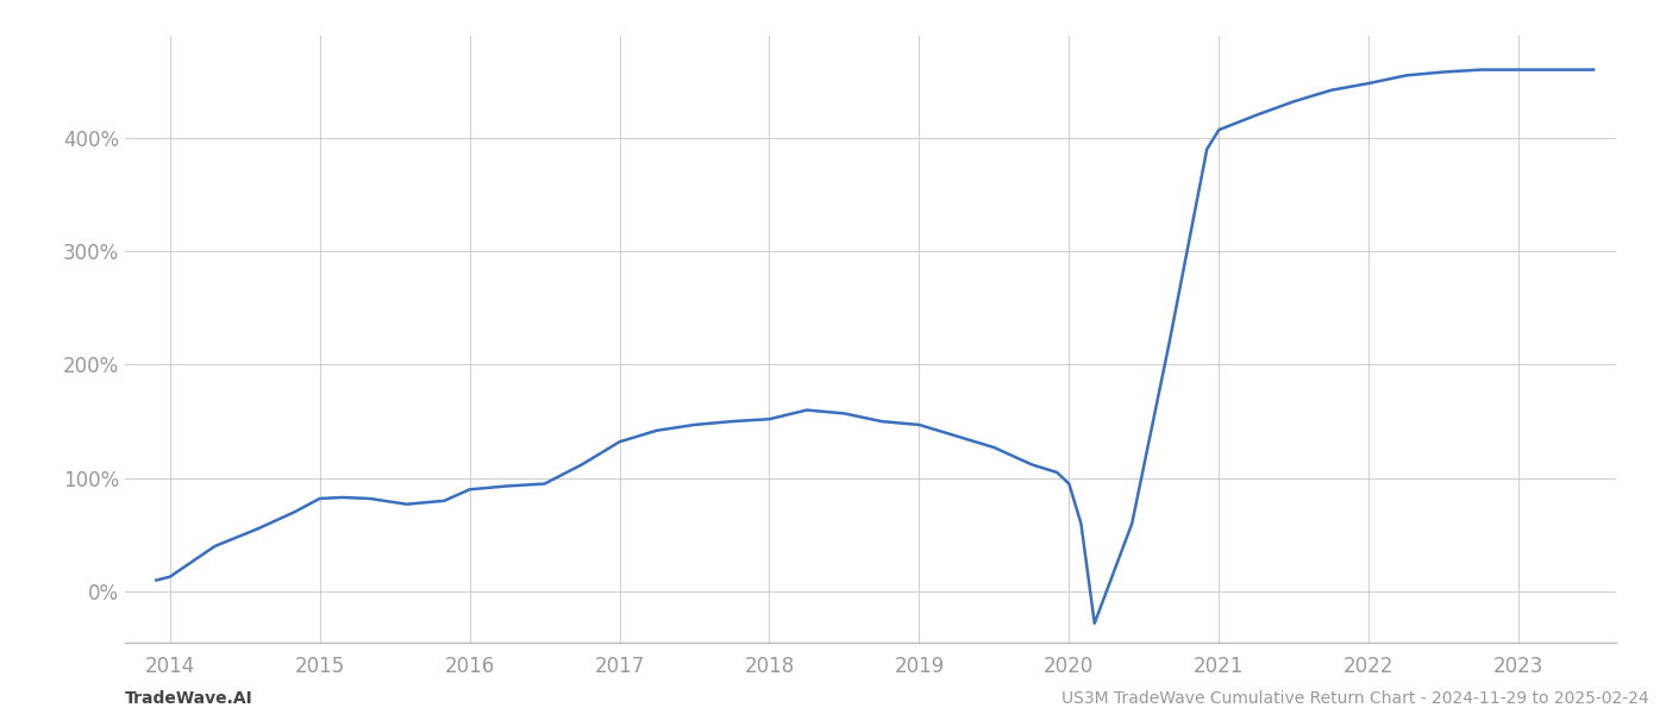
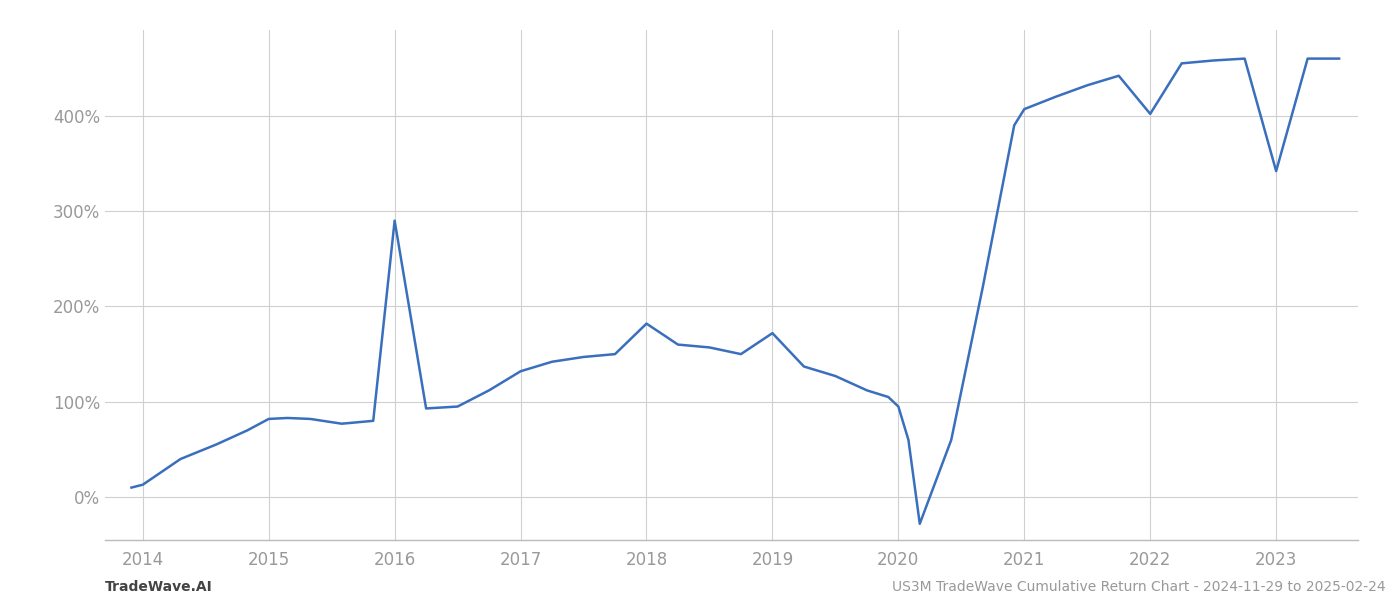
2016: 90% -> 290%
2018: 152% -> 182%
2019: 147% -> 172%
2022: 448% -> 402%
2023: 460% -> 342%
